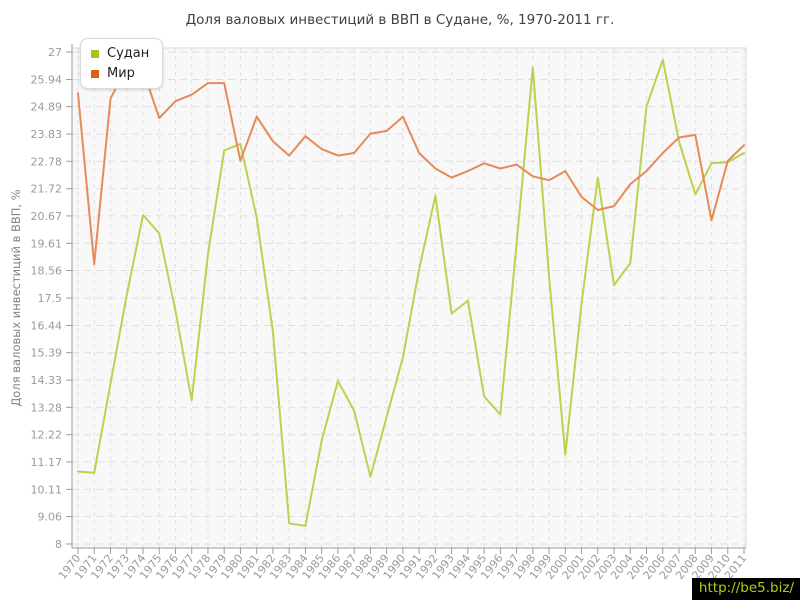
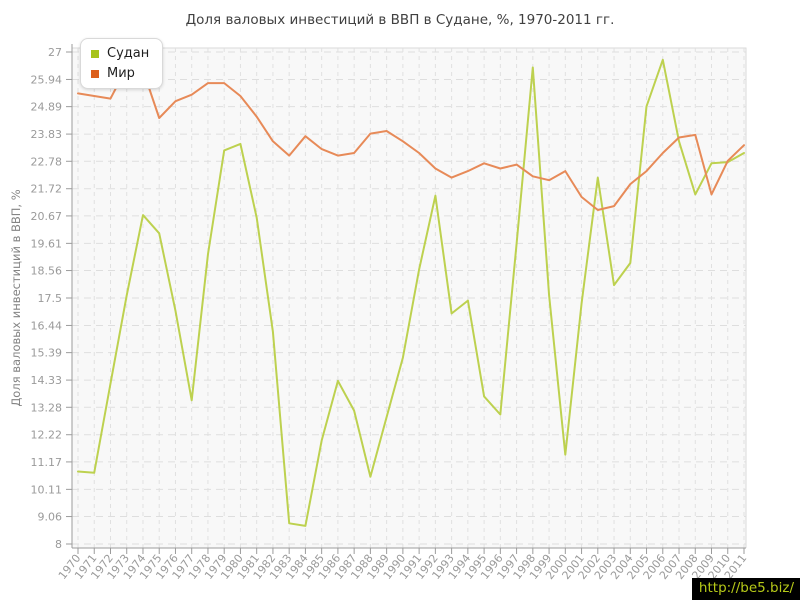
Мир/1971: 18.8 -> 25.3
Мир/1980: 22.8 -> 25.3
Мир/1990: 24.5 -> 23.6
Судан/1999: 18.3 -> 17.6
Мир/2009: 20.5 -> 21.5
